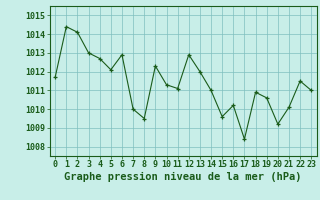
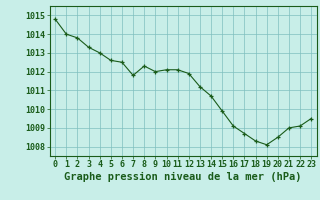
0: 1011.7 -> 1014.8
1: 1014.4 -> 1014.0
2: 1014.1 -> 1013.8
3: 1013.0 -> 1013.3
4: 1012.7 -> 1013.0
5: 1012.1 -> 1012.6
6: 1012.9 -> 1012.5
7: 1010.0 -> 1011.8
8: 1009.5 -> 1012.3
9: 1012.3 -> 1012.0
10: 1011.3 -> 1012.1
11: 1011.1 -> 1012.1
12: 1012.9 -> 1011.9
13: 1012.0 -> 1011.2
14: 1011.0 -> 1010.7
15: 1009.6 -> 1009.9
16: 1010.2 -> 1009.1
17: 1008.4 -> 1008.7
18: 1010.9 -> 1008.3
19: 1010.6 -> 1008.1
20: 1009.2 -> 1008.5
21: 1010.1 -> 1009.0
22: 1011.5 -> 1009.1
23: 1011.0 -> 1009.5
